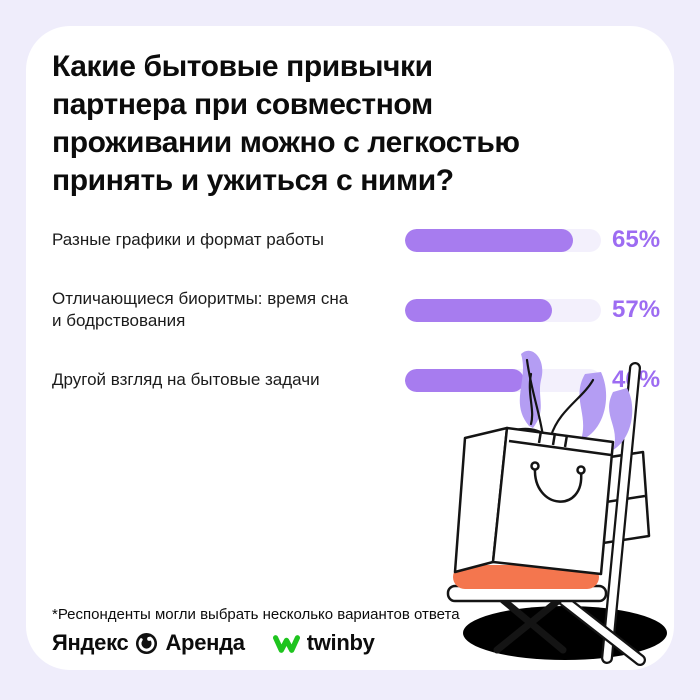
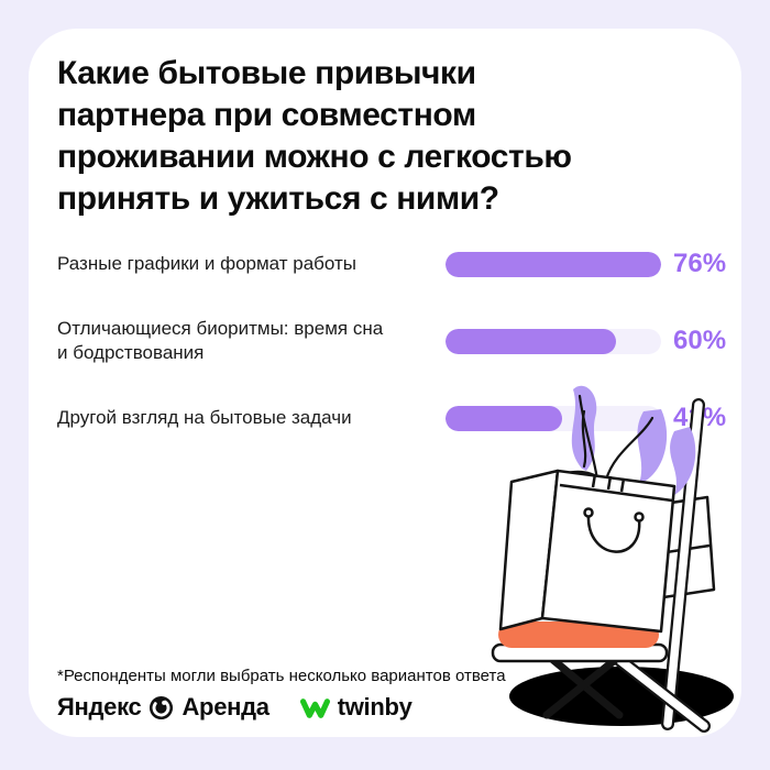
Разные графики и формат работы: 65% -> 76%
Отличающиеся биоритмы: время сна и бодрствования: 57% -> 60%
Другой взгляд на бытовые задачи: 46% -> 41%
